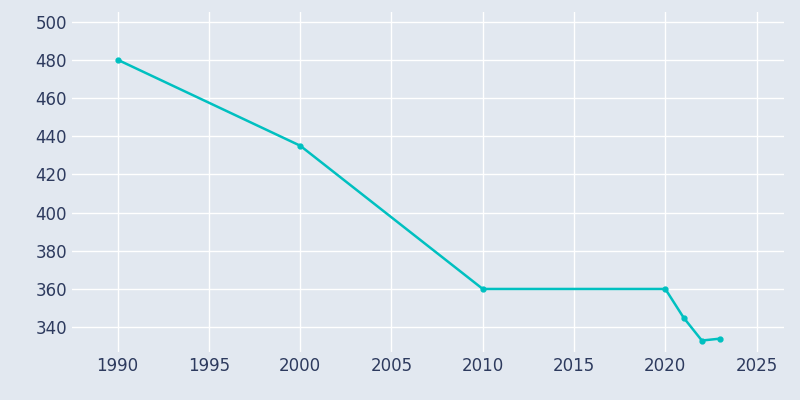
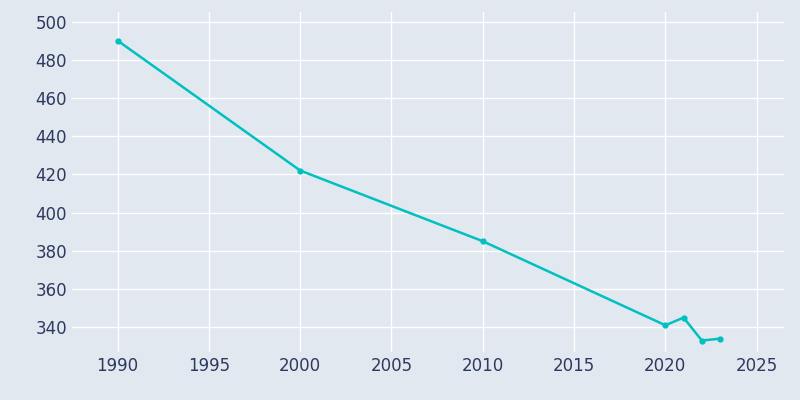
1990: 480 -> 490
2000: 435 -> 422
2010: 360 -> 385
2020: 360 -> 341
